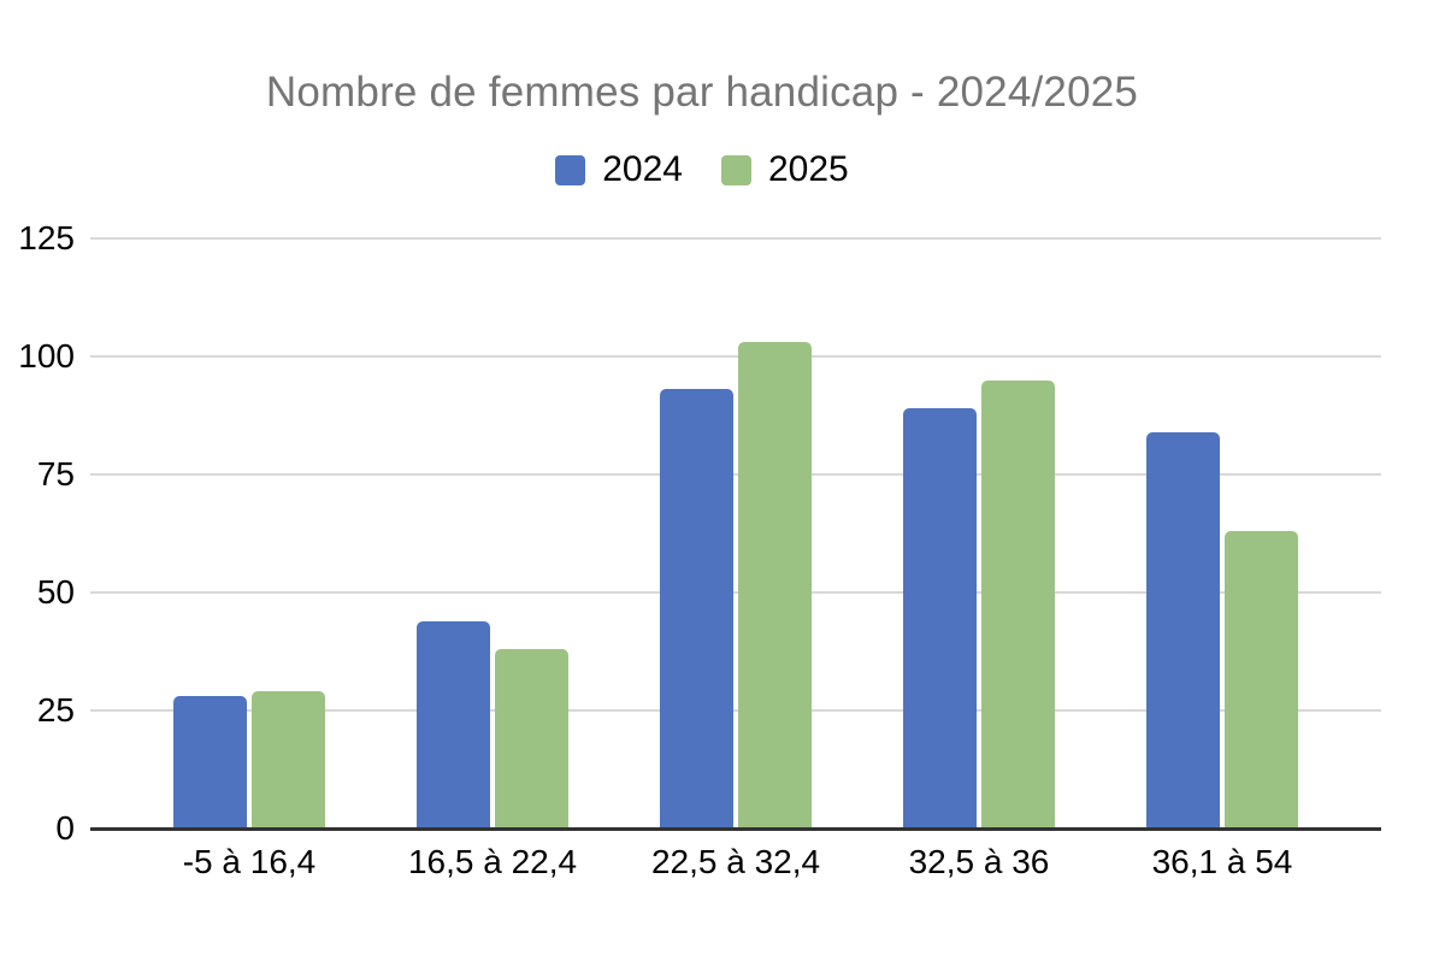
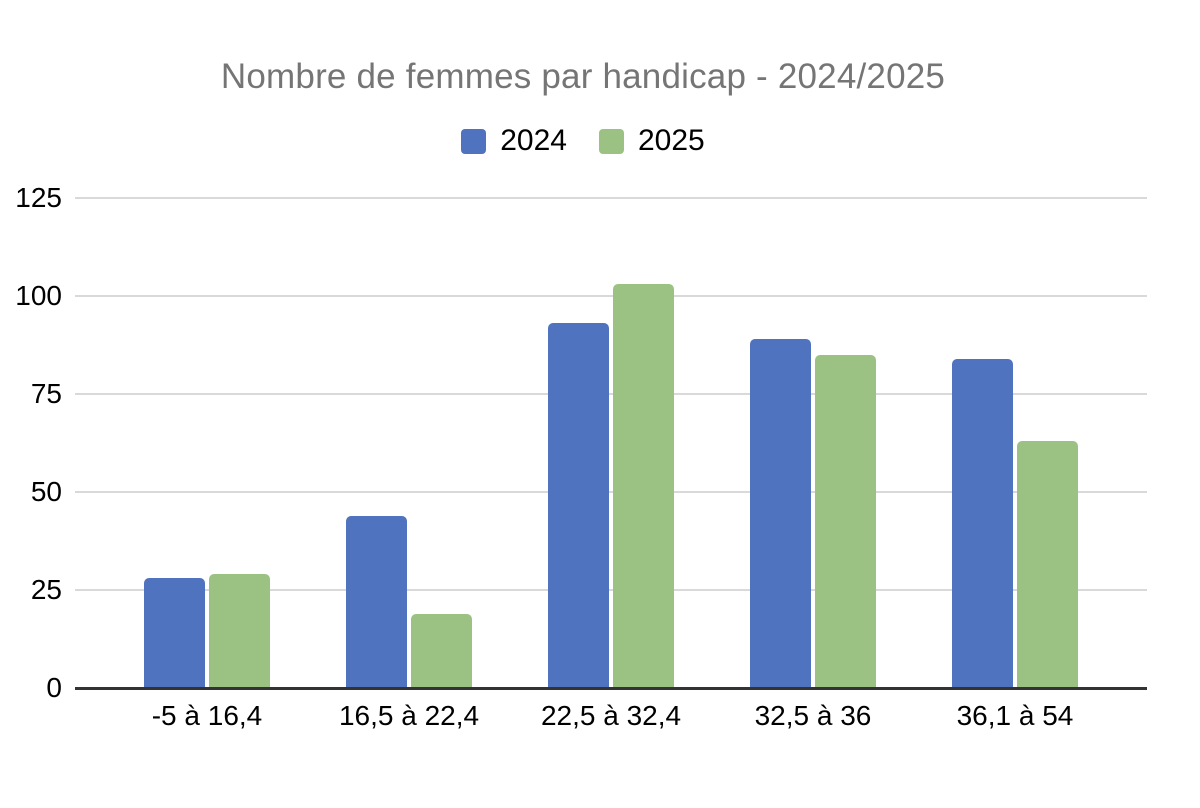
2025/16,5 à 22,4: 38 -> 19
2025/32,5 à 36: 95 -> 85
